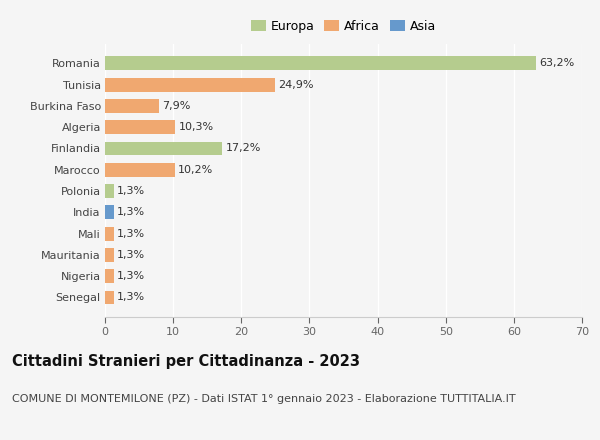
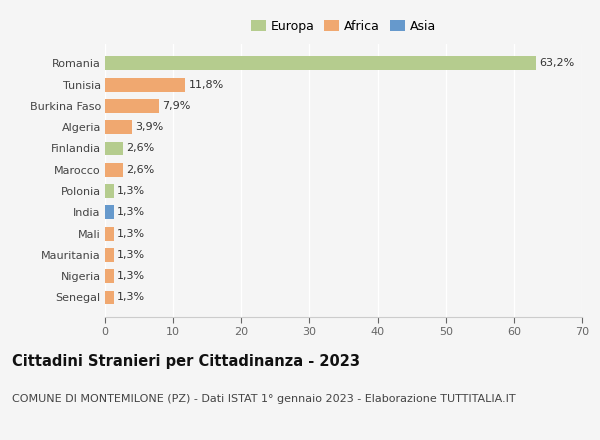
Tunisia: 24,9% -> 11,8%
Algeria: 10,3% -> 3,9%
Finlandia: 17,2% -> 2,6%
Marocco: 10,2% -> 2,6%
